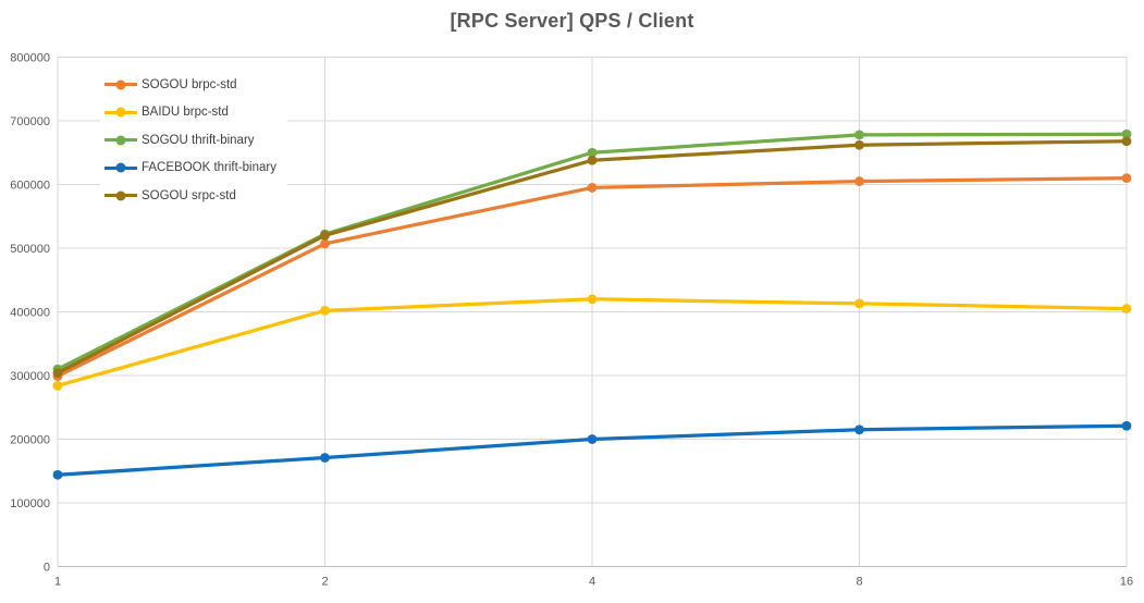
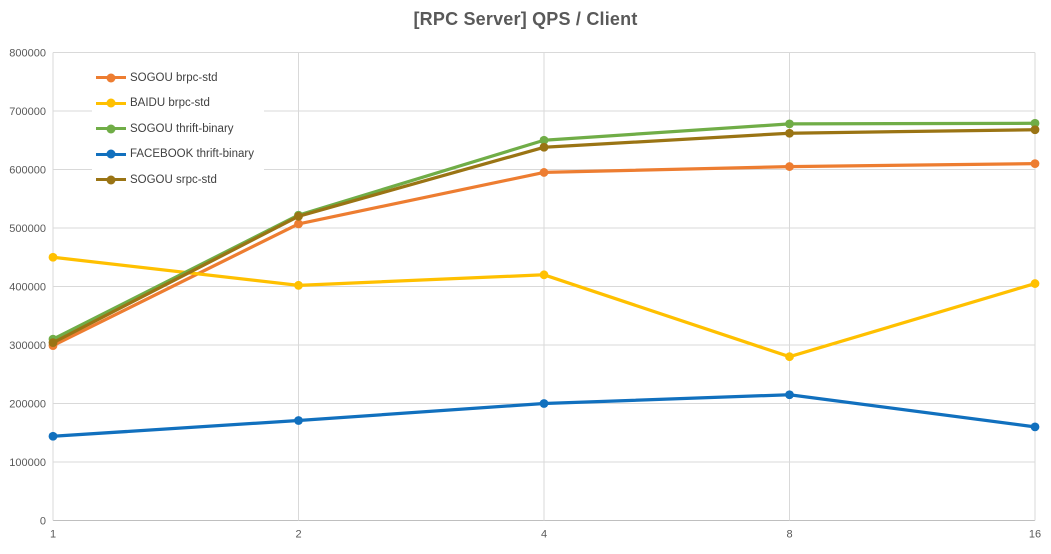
BAIDU brpc-std/1: 280000 -> 450000
BAIDU brpc-std/8: 410000 -> 280000
FACEBOOK thrift-binary/16: 220000 -> 160000
